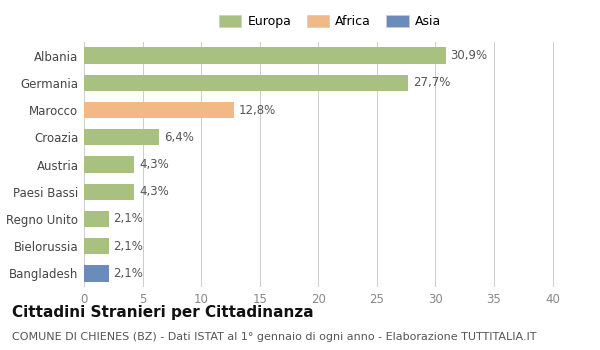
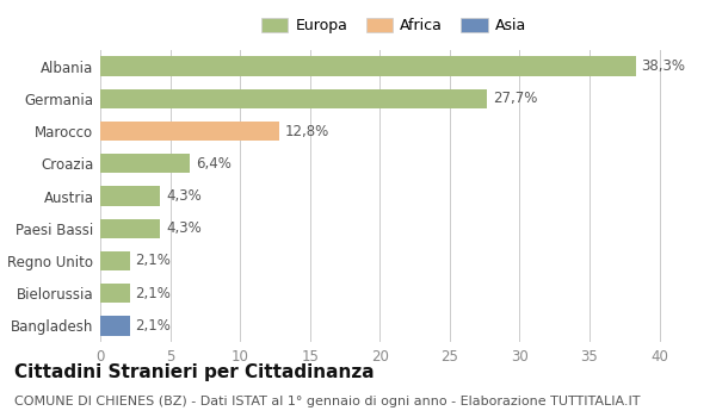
Albania: 30,9% -> 38,3%
